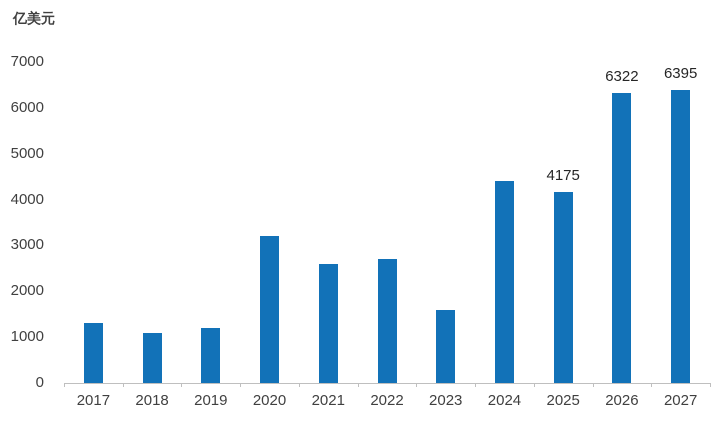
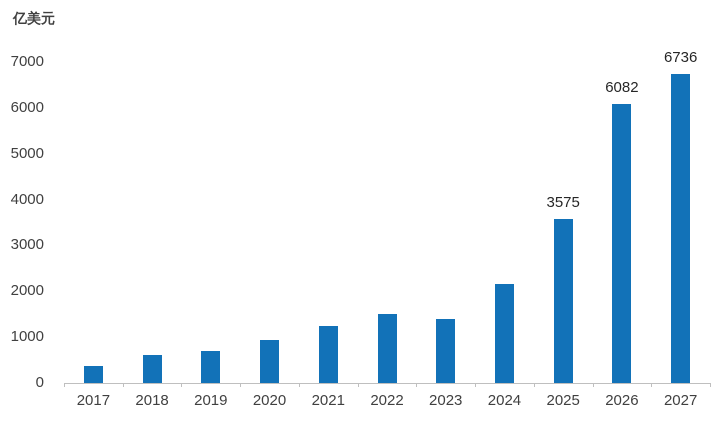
2017: 1300 -> 400
2018: 1100 -> 600
2019: 1200 -> 700
2020: 3200 -> 900
2021: 2600 -> 1200
2022: 2700 -> 1500
2023: 1600 -> 1400
2024: 4400 -> 2200
2025: 4175 -> 3575
2026: 6322 -> 6082
2027: 6395 -> 6736
